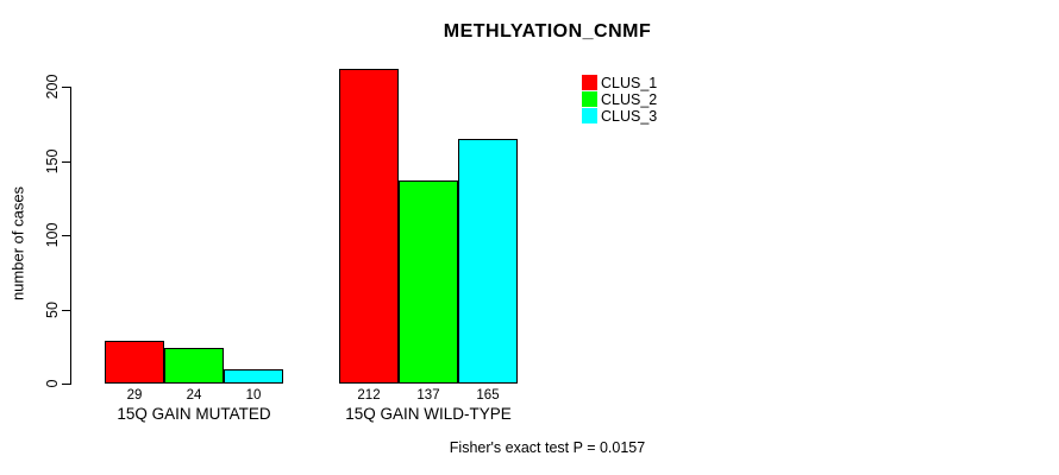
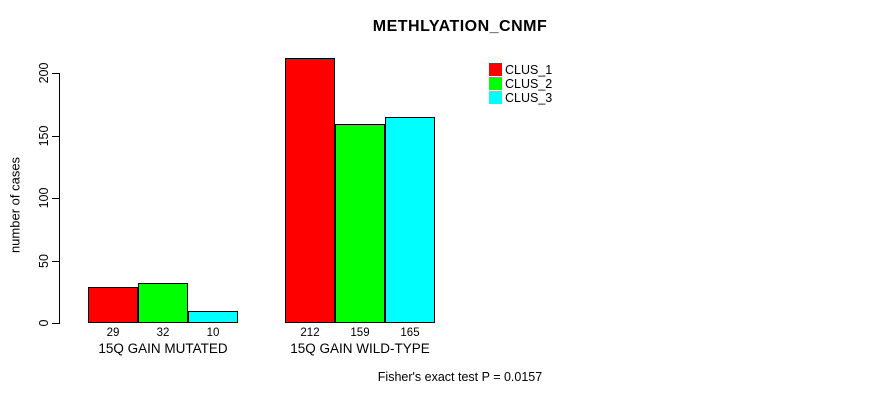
CLUS_2/15Q GAIN MUTATED: 24 -> 32
CLUS_2/15Q GAIN WILD-TYPE: 137 -> 159
